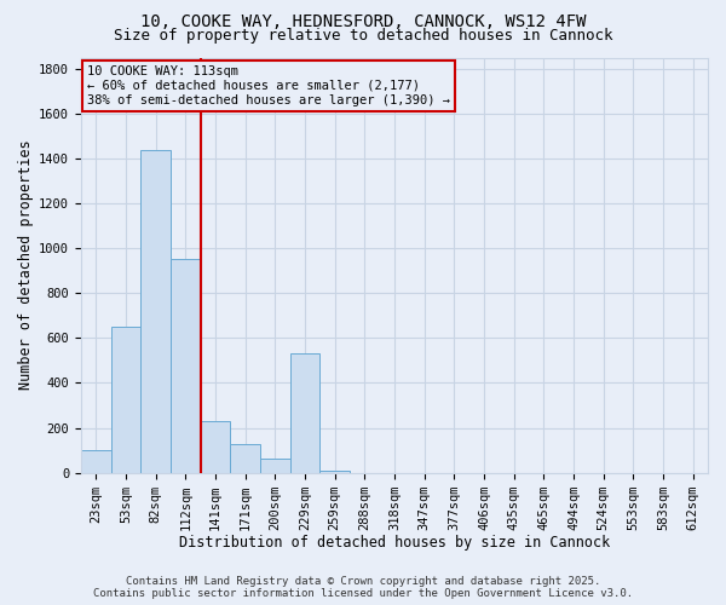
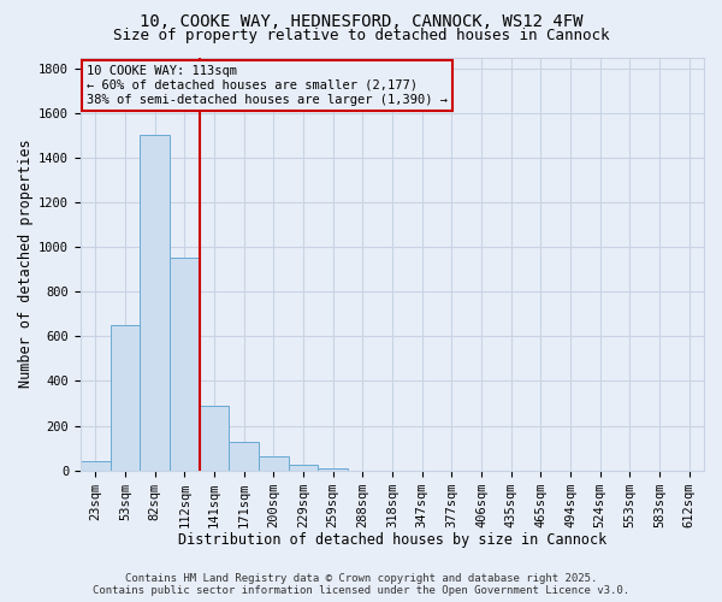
23sqm: 100 -> 40
82sqm: 1440 -> 1500
141sqm: 230 -> 290
229sqm: 530 -> 20
